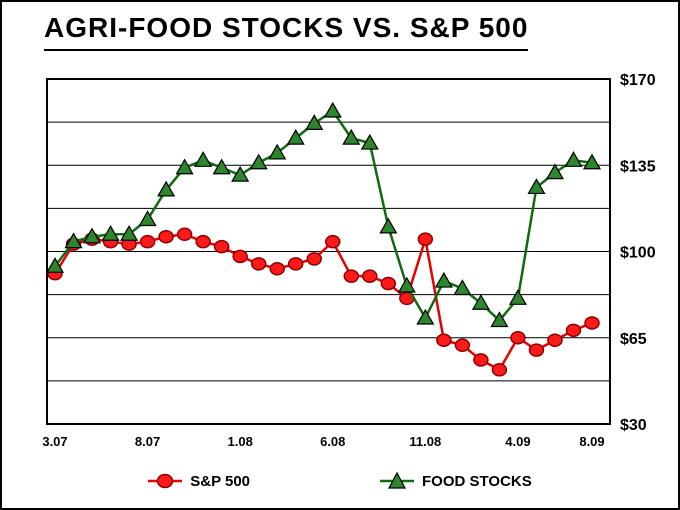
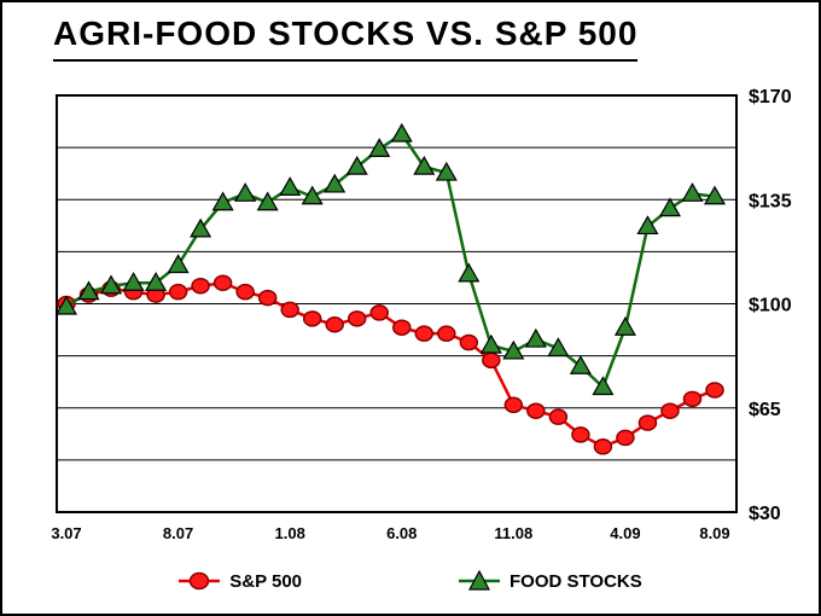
S&P 500/3.07: $91 -> $100
FOOD STOCKS/3.07: $94 -> $99
FOOD STOCKS/1.08: $131 -> $139
S&P 500/6.08: $104 -> $92
S&P 500/11.08: $105 -> $66
FOOD STOCKS/11.08: $73 -> $84
S&P 500/4.09: $65 -> $55
FOOD STOCKS/4.09: $81 -> $92
